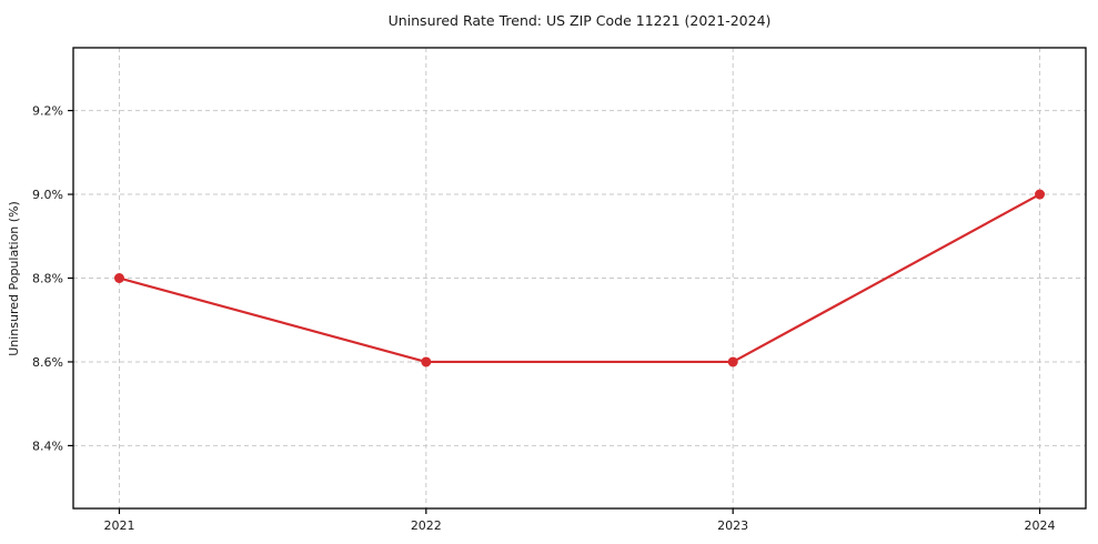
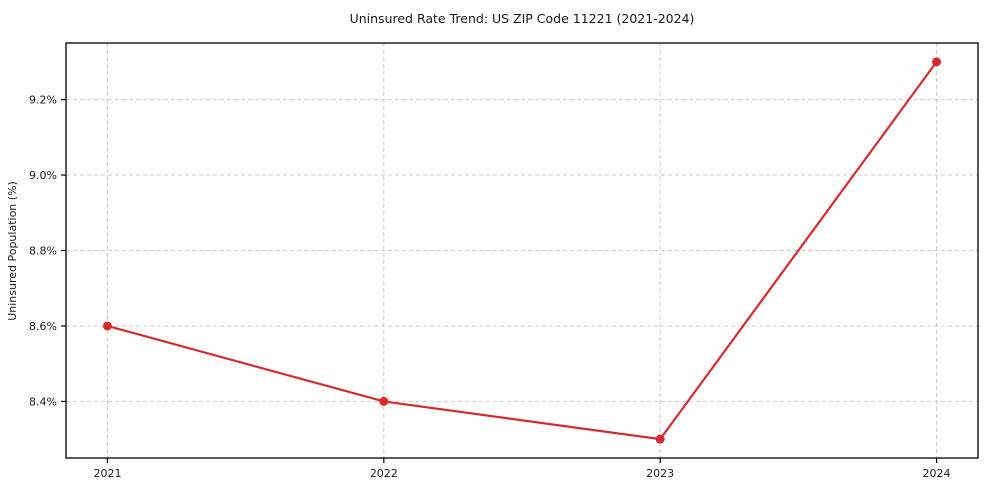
2021: 8.8% -> 8.6%
2022: 8.6% -> 8.4%
2023: 8.6% -> 8.3%
2024: 9.0% -> 9.3%
